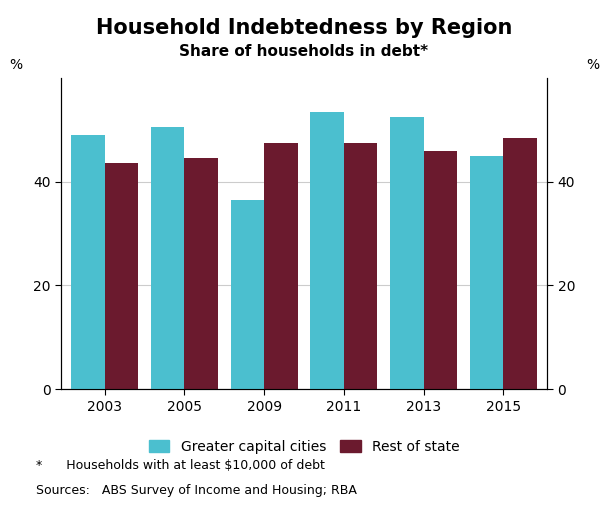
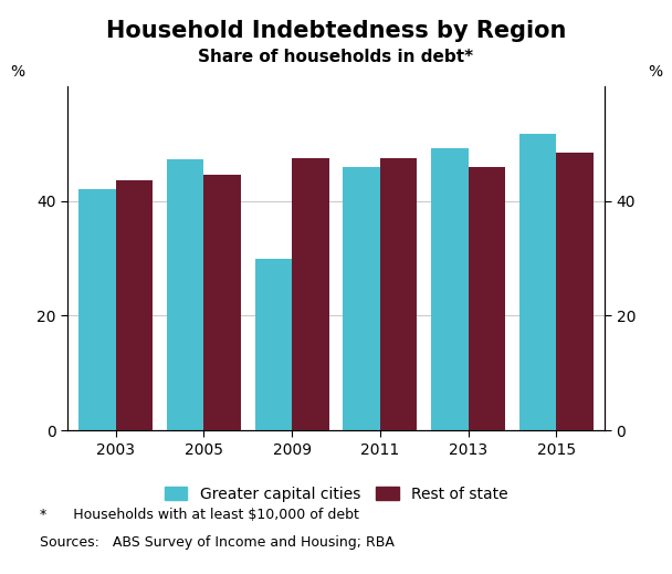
Greater capital cities/2003: 49.0 -> 42.0
Greater capital cities/2005: 50.5 -> 47.2
Greater capital cities/2009: 36.5 -> 30.0
Greater capital cities/2011: 53.5 -> 46.0
Greater capital cities/2013: 52.5 -> 49.2
Greater capital cities/2015: 45.0 -> 51.6
